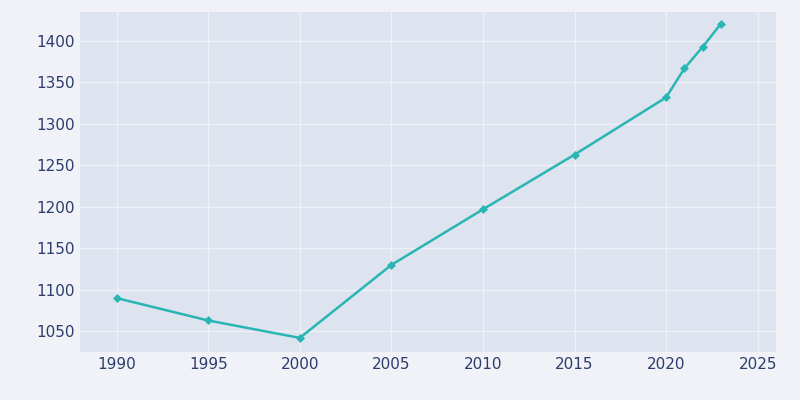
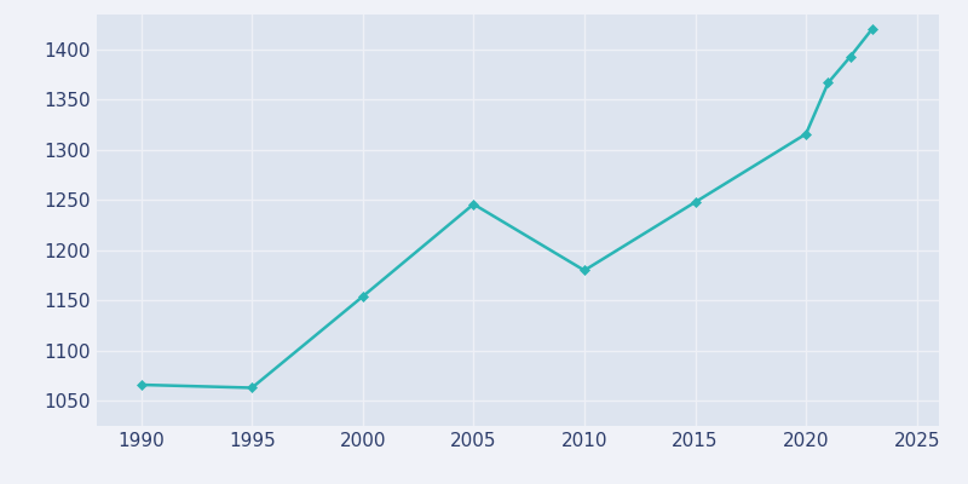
1990: 1090 -> 1066
2000: 1042 -> 1154
2005: 1130 -> 1246
2010: 1197 -> 1180
2015: 1263 -> 1248
2020: 1332 -> 1316
